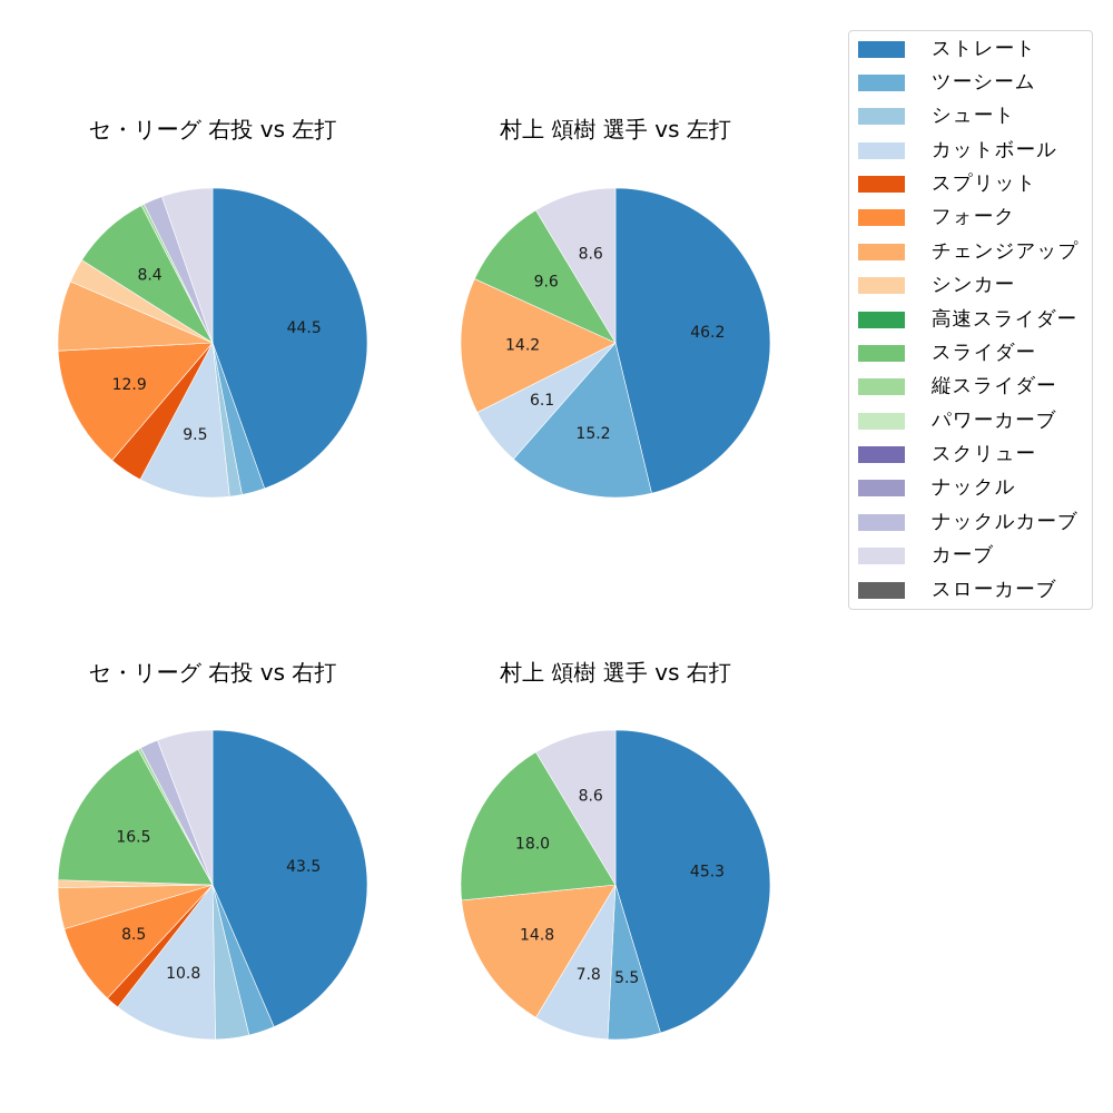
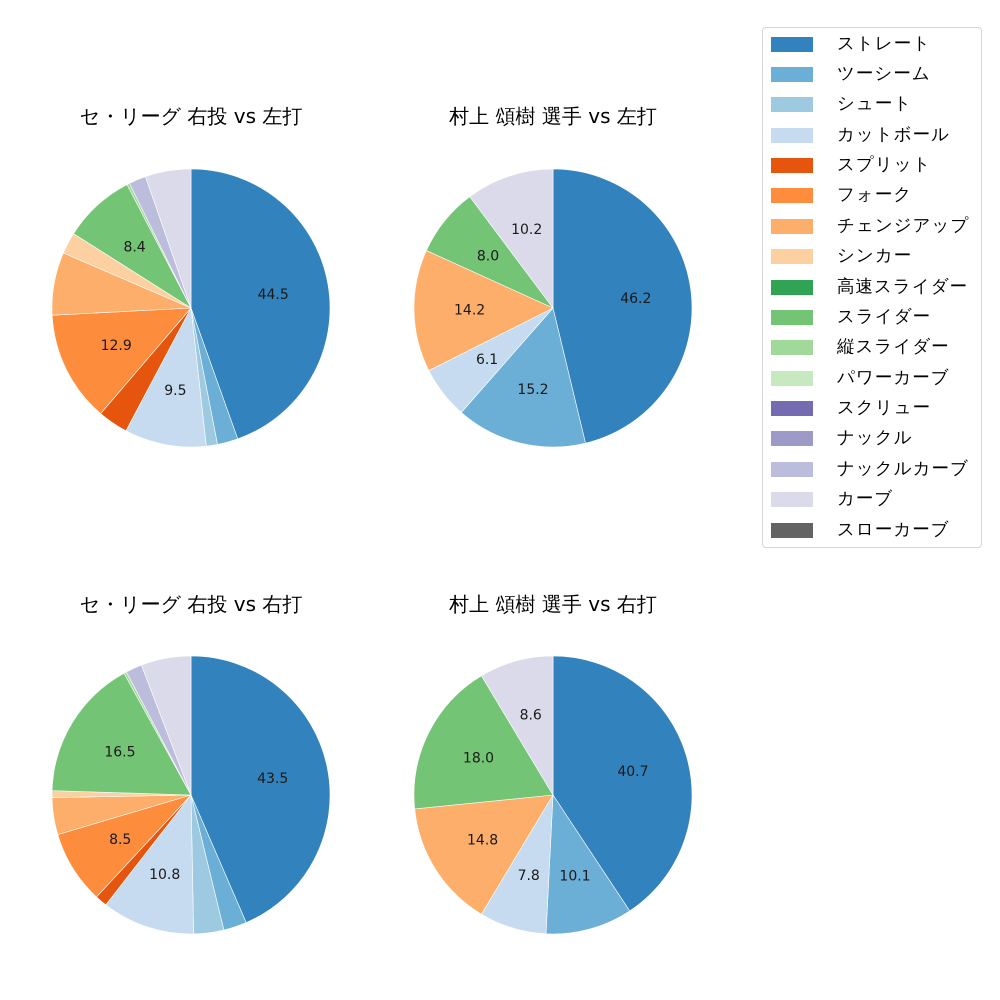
村上 頌樹 選手 vs 左打/スライダー: 9.6 -> 8.0
村上 頌樹 選手 vs 左打/カーブ: 8.6 -> 10.2
村上 頌樹 選手 vs 右打/ストレート: 45.3 -> 40.7
村上 頌樹 選手 vs 右打/ツーシーム: 5.5 -> 10.1
